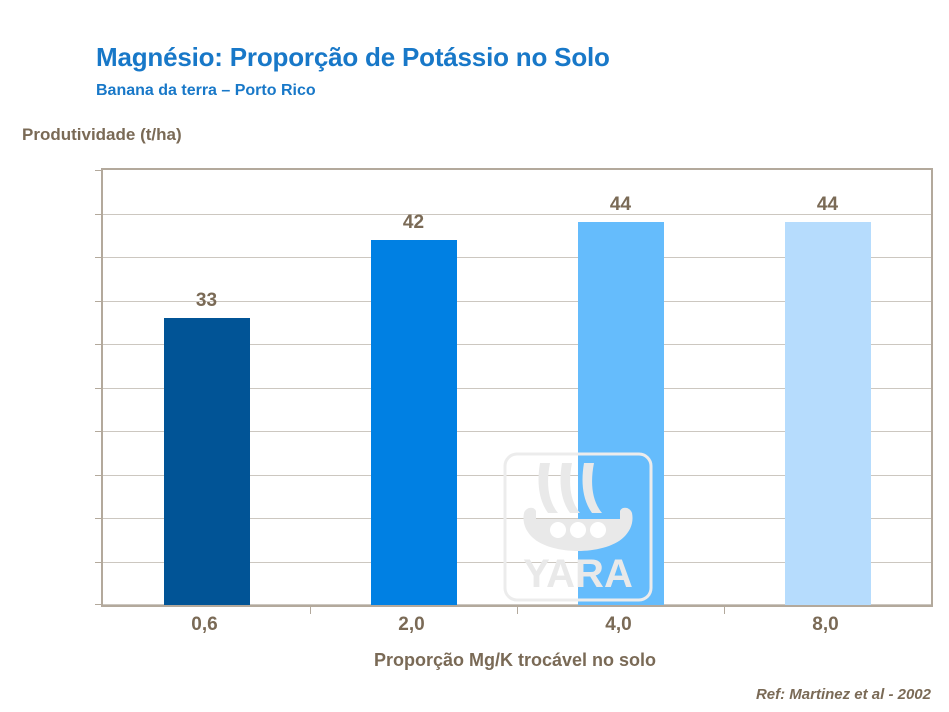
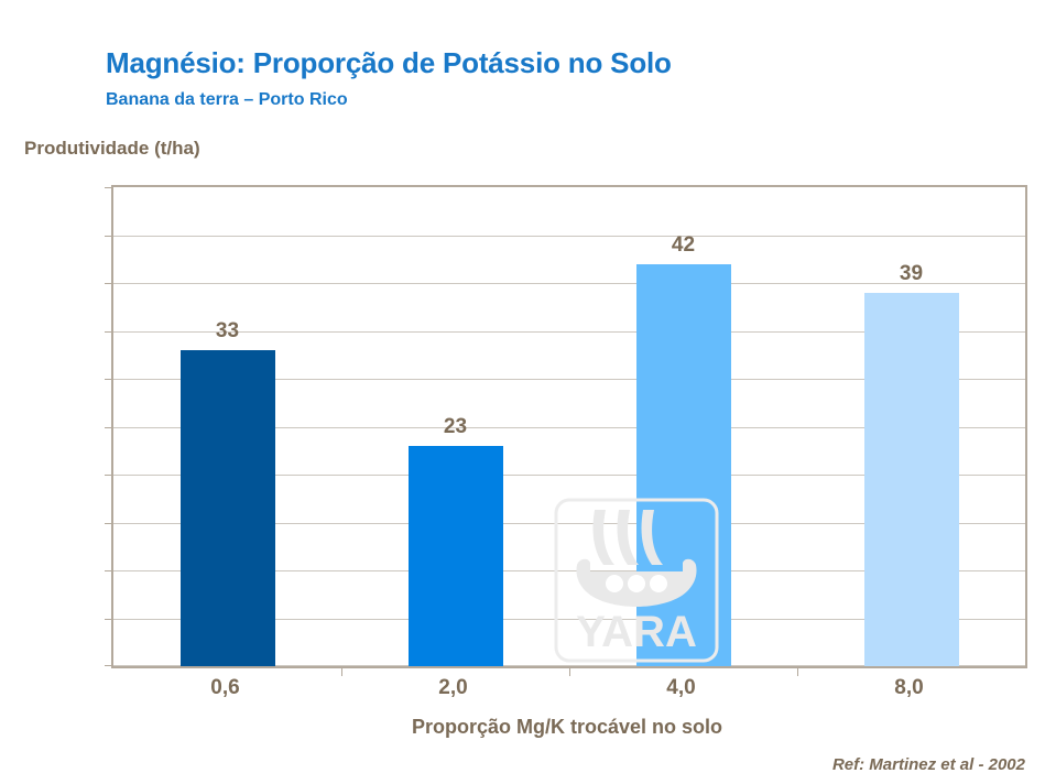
2,0: 42 -> 23
4,0: 44 -> 42
8,0: 44 -> 39
